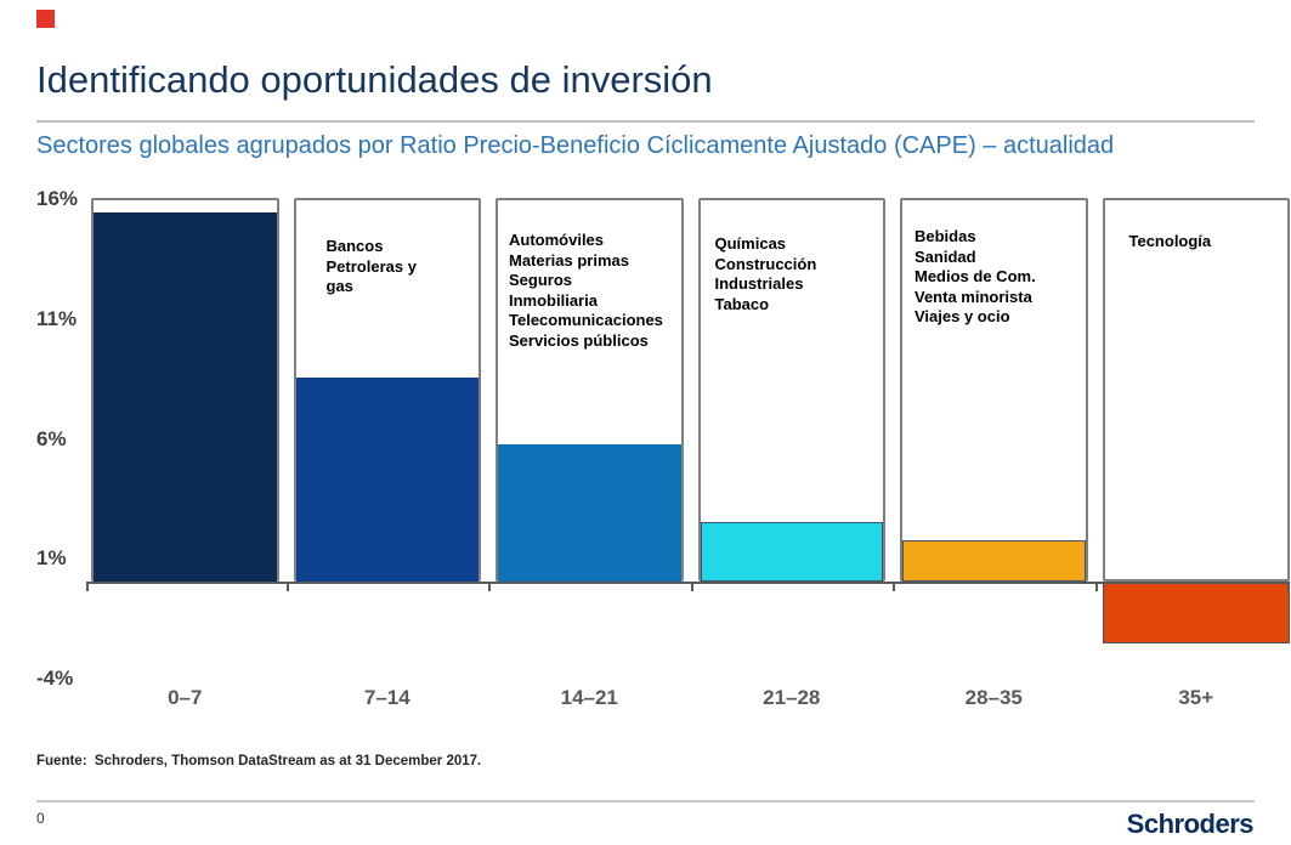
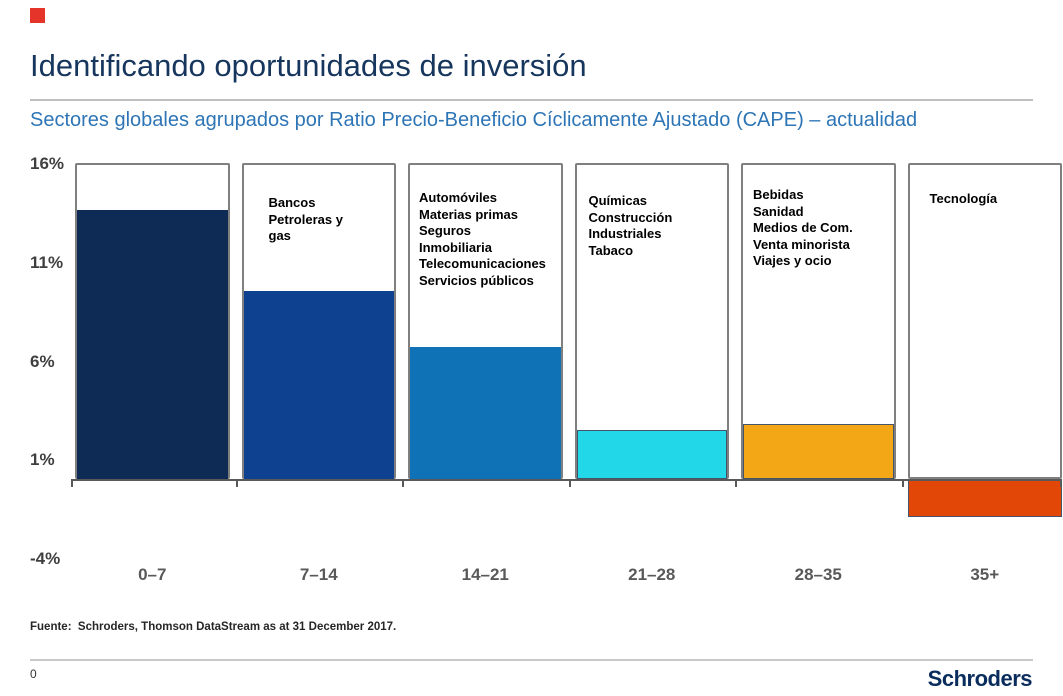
0–7: 15.4% -> 13.6%
7–14: 8.5% -> 9.5%
14–21: 5.7% -> 6.7%
28–35: 1.7% -> 2.8%
35+: -2.6% -> -1.9%
